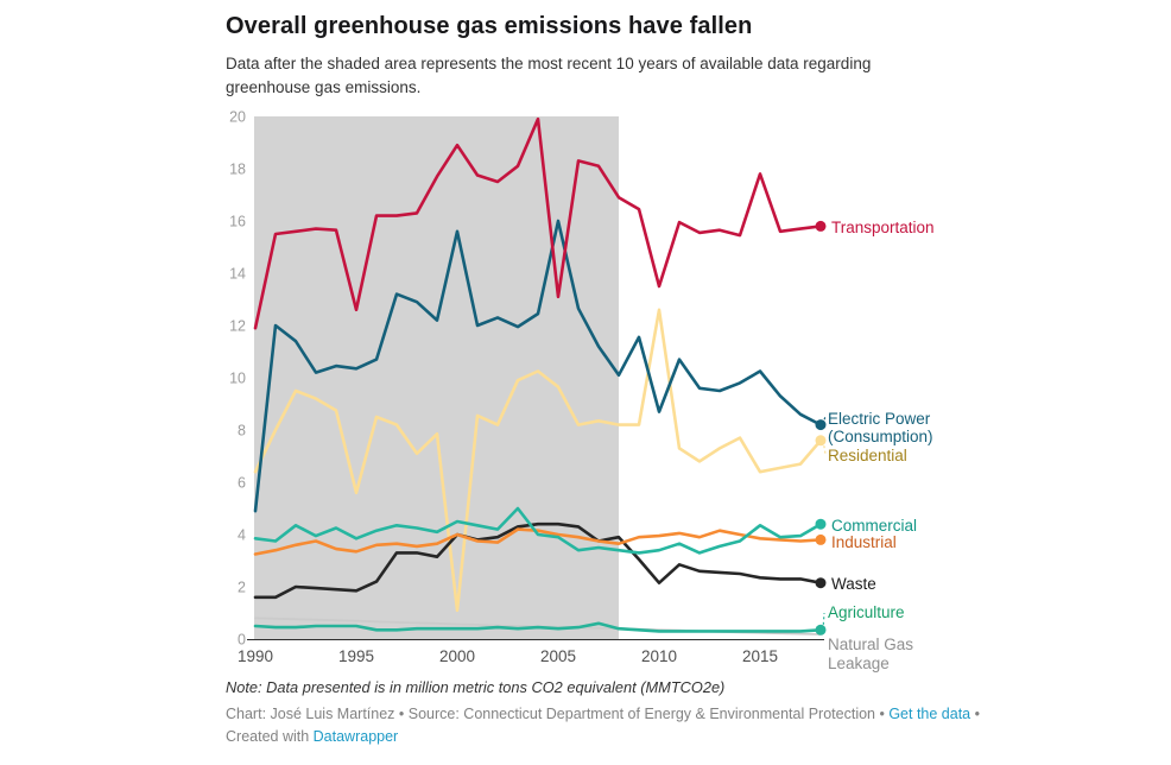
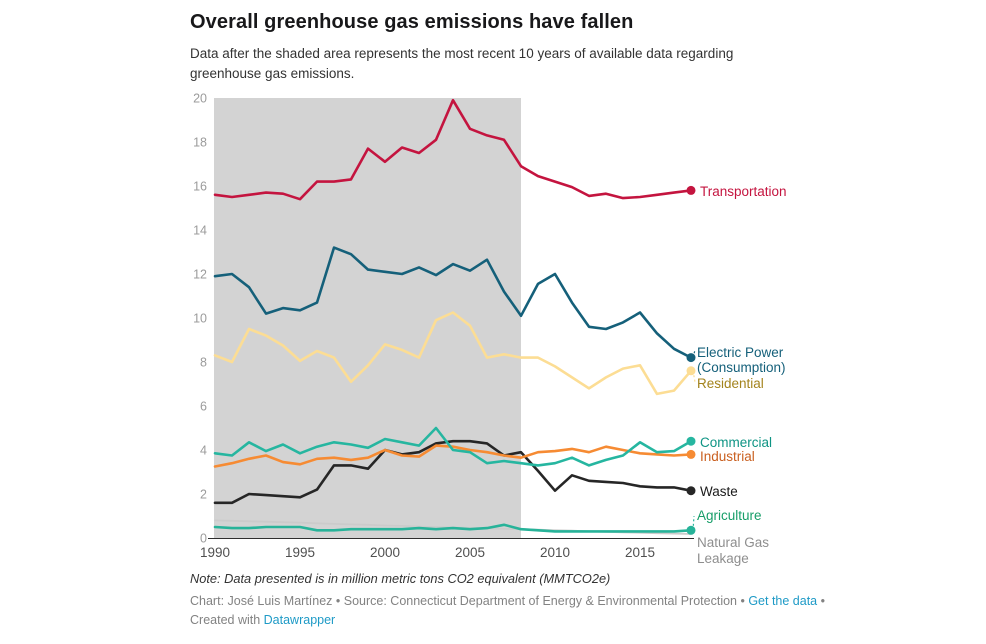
Transportation/1990: 11.9 -> 15.6
Electric Power (Consumption)/1990: 4.9 -> 11.9
Residential/1990: 6.4 -> 8.3
Transportation/1995: 12.6 -> 15.4
Residential/1995: 5.6 -> 8.1
Transportation/2000: 18.9 -> 17.1
Electric Power (Consumption)/2000: 15.6 -> 12.1
Residential/2000: 1.1 -> 8.8
Transportation/2005: 13.1 -> 18.6
Electric Power (Consumption)/2005: 16.0 -> 12.2
Transportation/2010: 13.5 -> 16.2
Electric Power (Consumption)/2010: 8.7 -> 12.0
Residential/2010: 12.6 -> 7.8
Transportation/2015: 17.8 -> 15.5
Residential/2015: 6.4 -> 7.8
